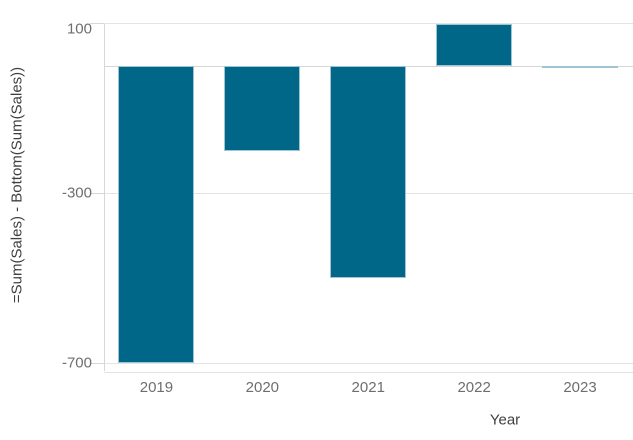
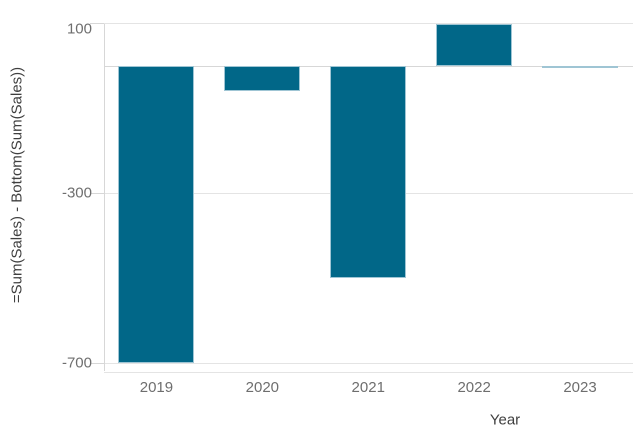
2020: -200 -> -60
